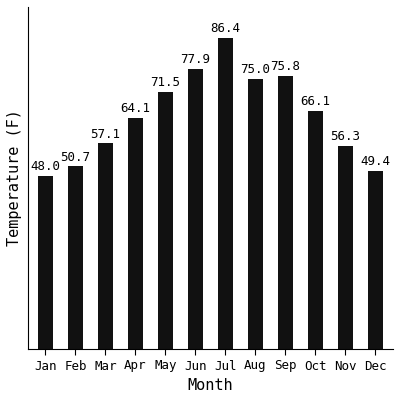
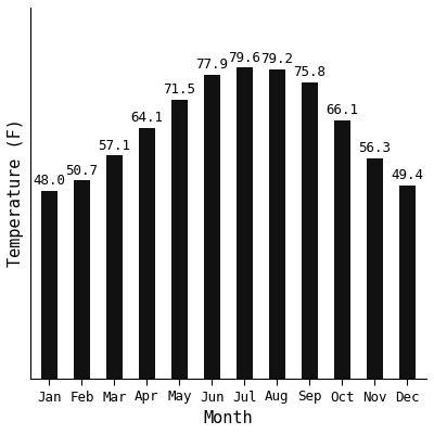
Jul: 86.4 -> 79.6
Aug: 75.0 -> 79.2
